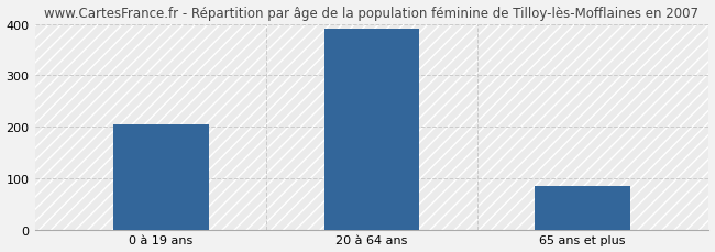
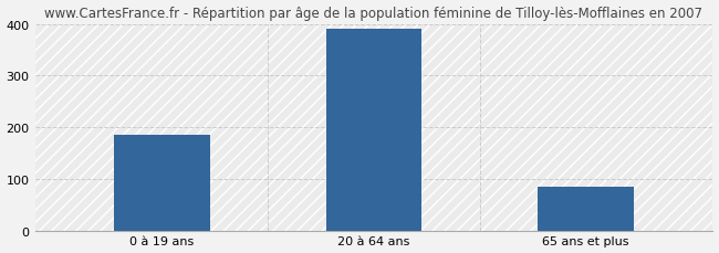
0 à 19 ans: 205 -> 185
